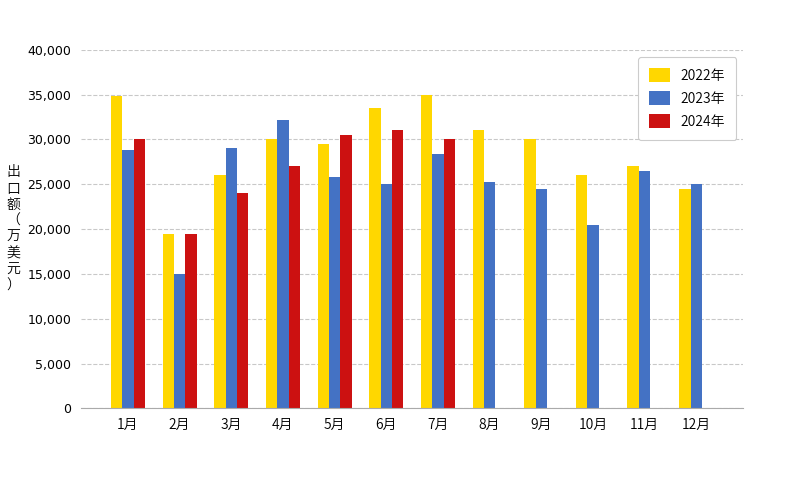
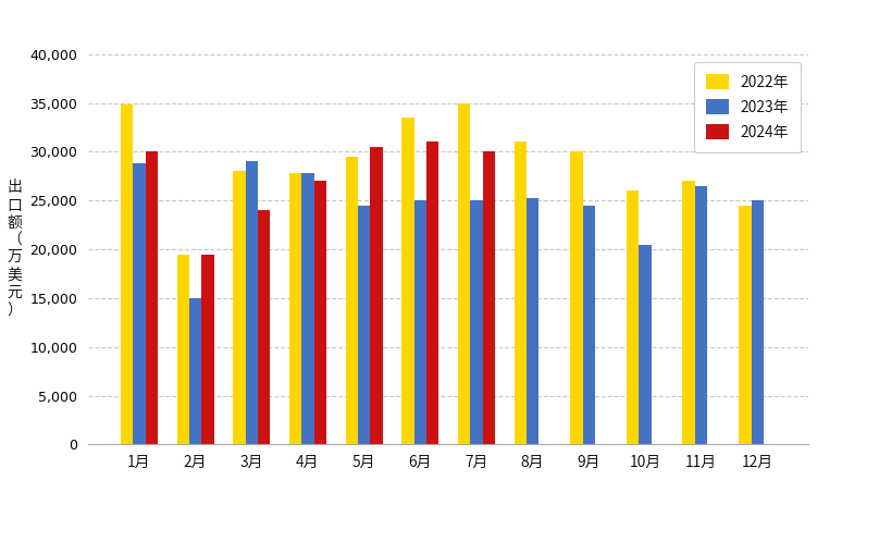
2022年/3月: 26,000 -> 28,000
2022年/4月: 30,000 -> 27,800
2023年/4月: 32,200 -> 27,800
2023年/5月: 25,800 -> 24,500
2023年/7月: 28,400 -> 25,000
